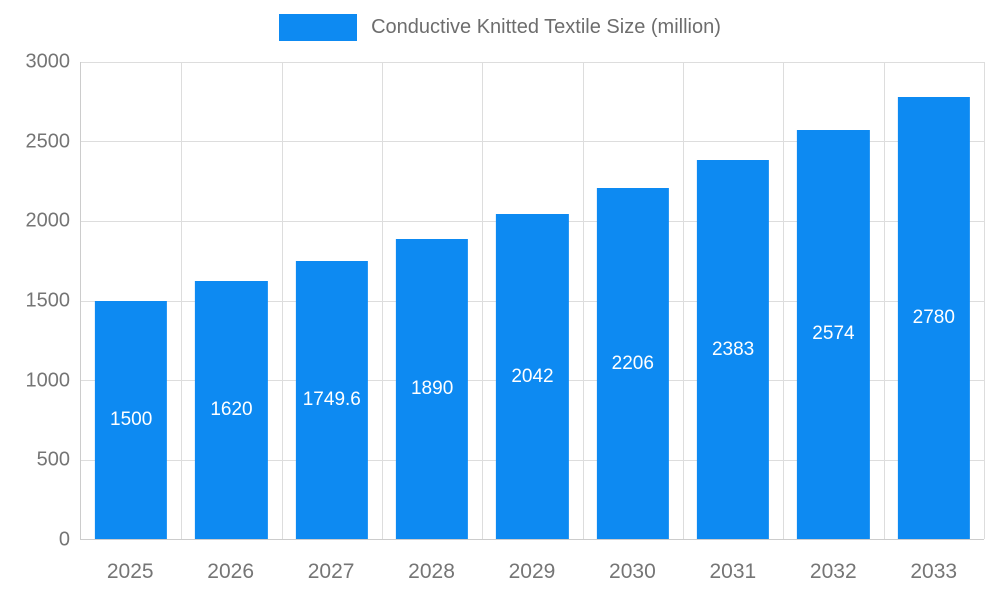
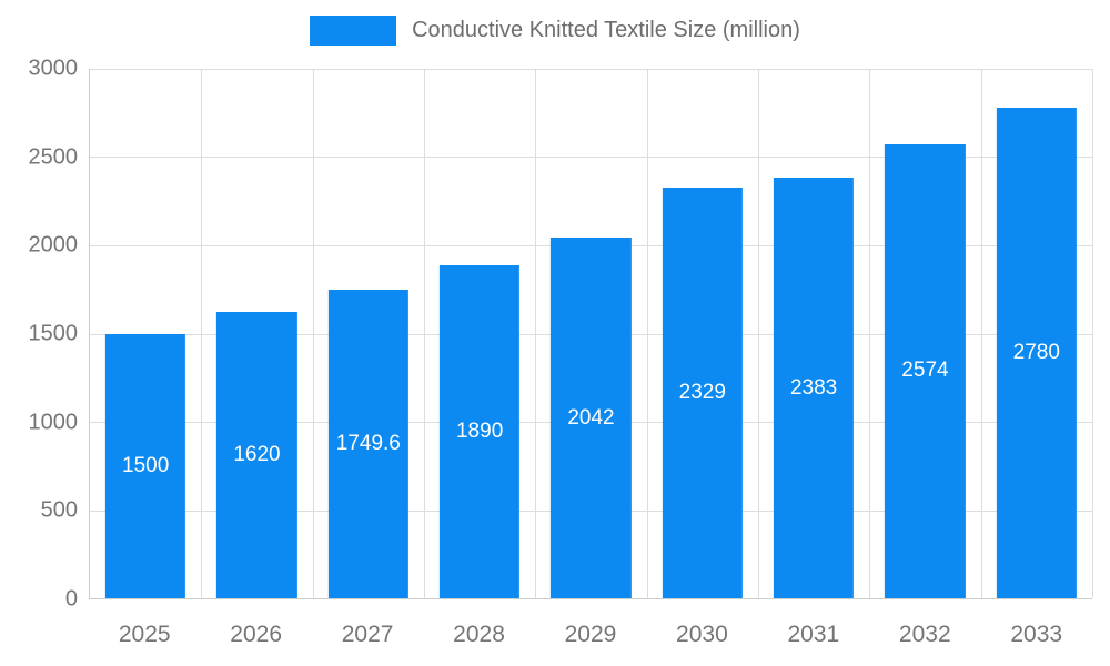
2030: 2206 -> 2329
